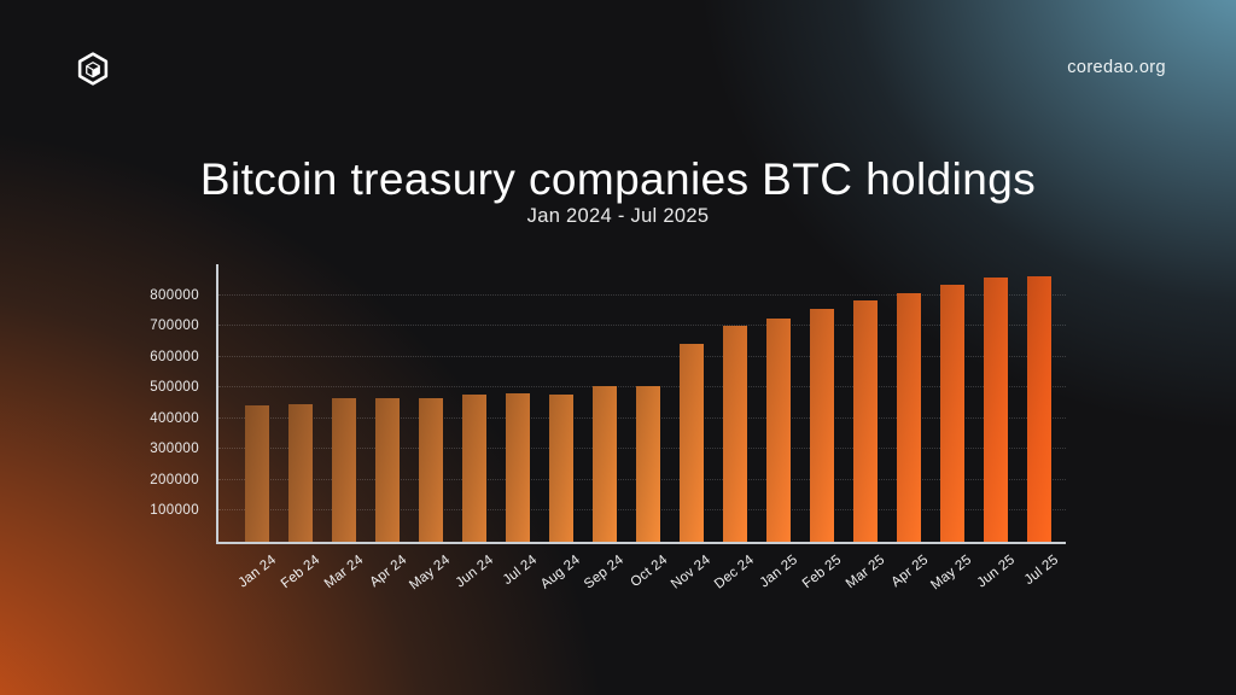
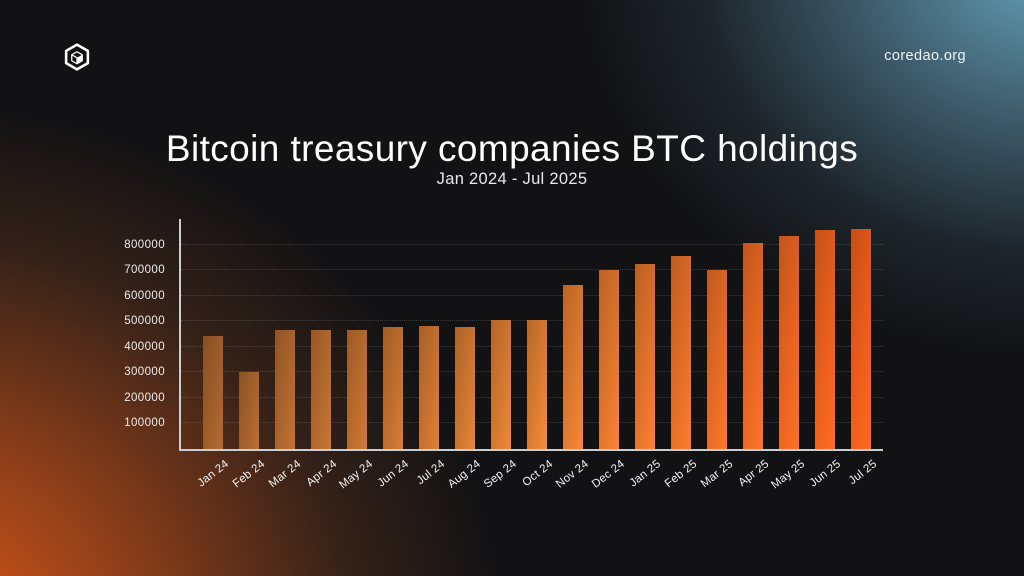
Feb 24: 450000 -> 300000
Mar 25: 780000 -> 700000
